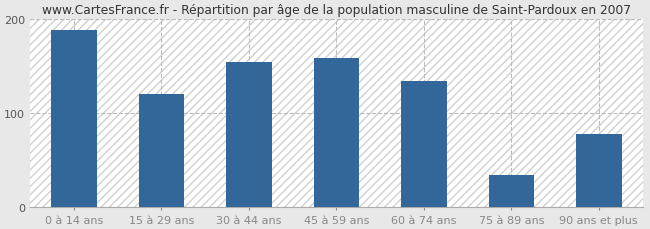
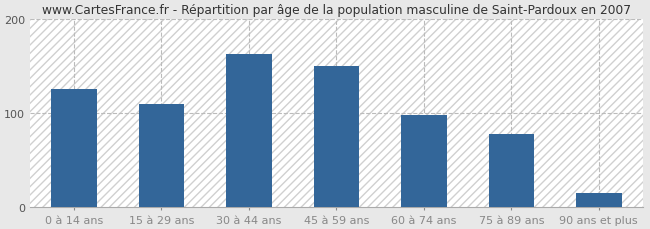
0 à 14 ans: 188 -> 125
15 à 29 ans: 120 -> 110
30 à 44 ans: 154 -> 163
45 à 59 ans: 158 -> 150
60 à 74 ans: 134 -> 98
75 à 89 ans: 34 -> 78
90 ans et plus: 78 -> 15
